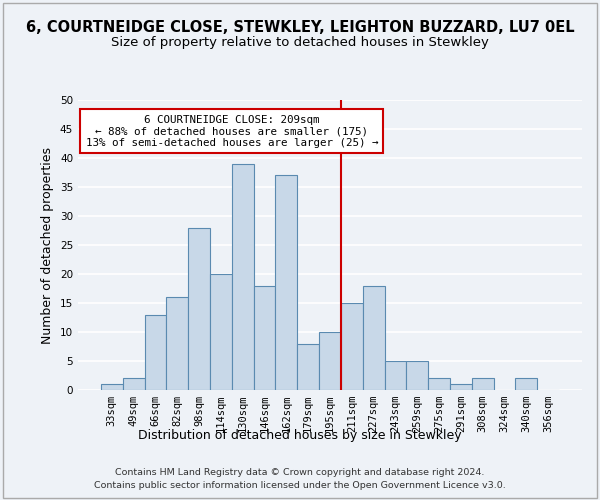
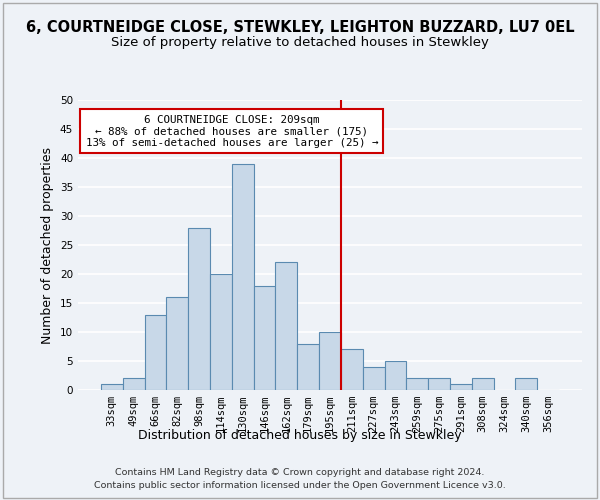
162sqm: 37 -> 22
211sqm: 15 -> 7
227sqm: 18 -> 4
259sqm: 5 -> 2
